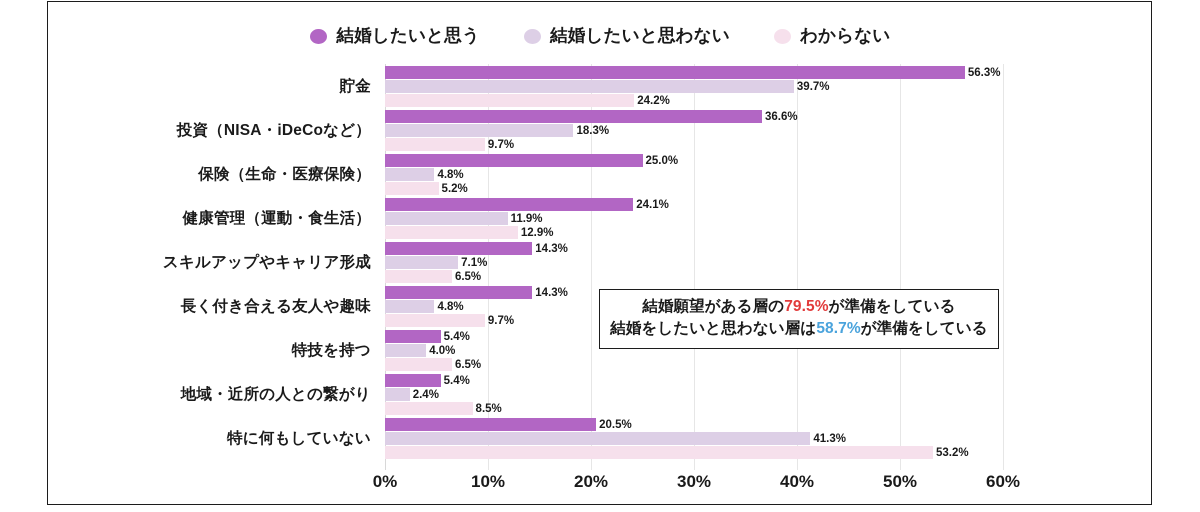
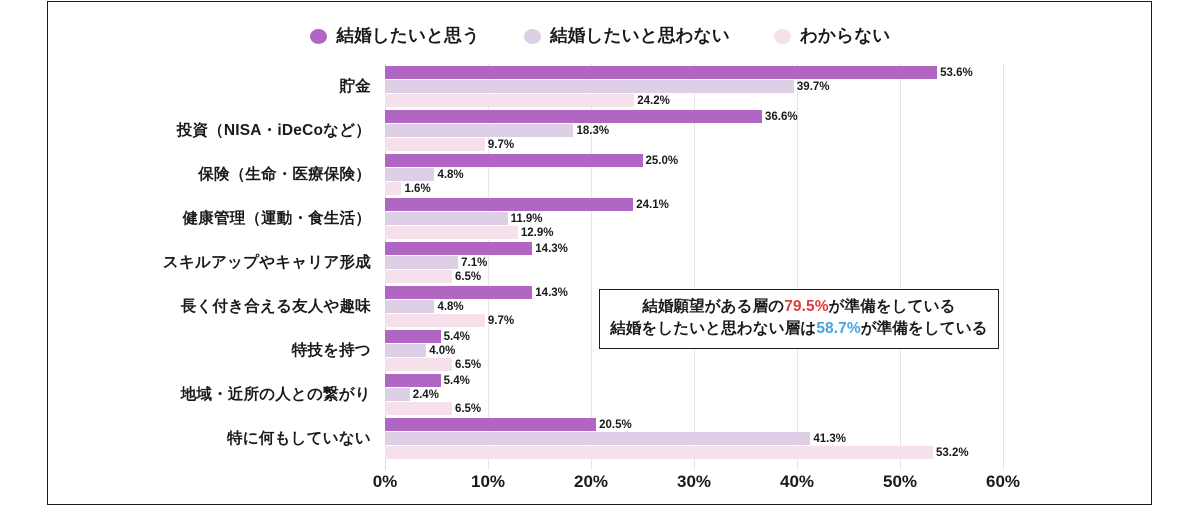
結婚したいと思う/貯金: 56.3% -> 53.6%
わからない/保険（生命・医療保険）: 5.2% -> 1.6%
わからない/地域・近所の人との繋がり: 8.5% -> 6.5%
